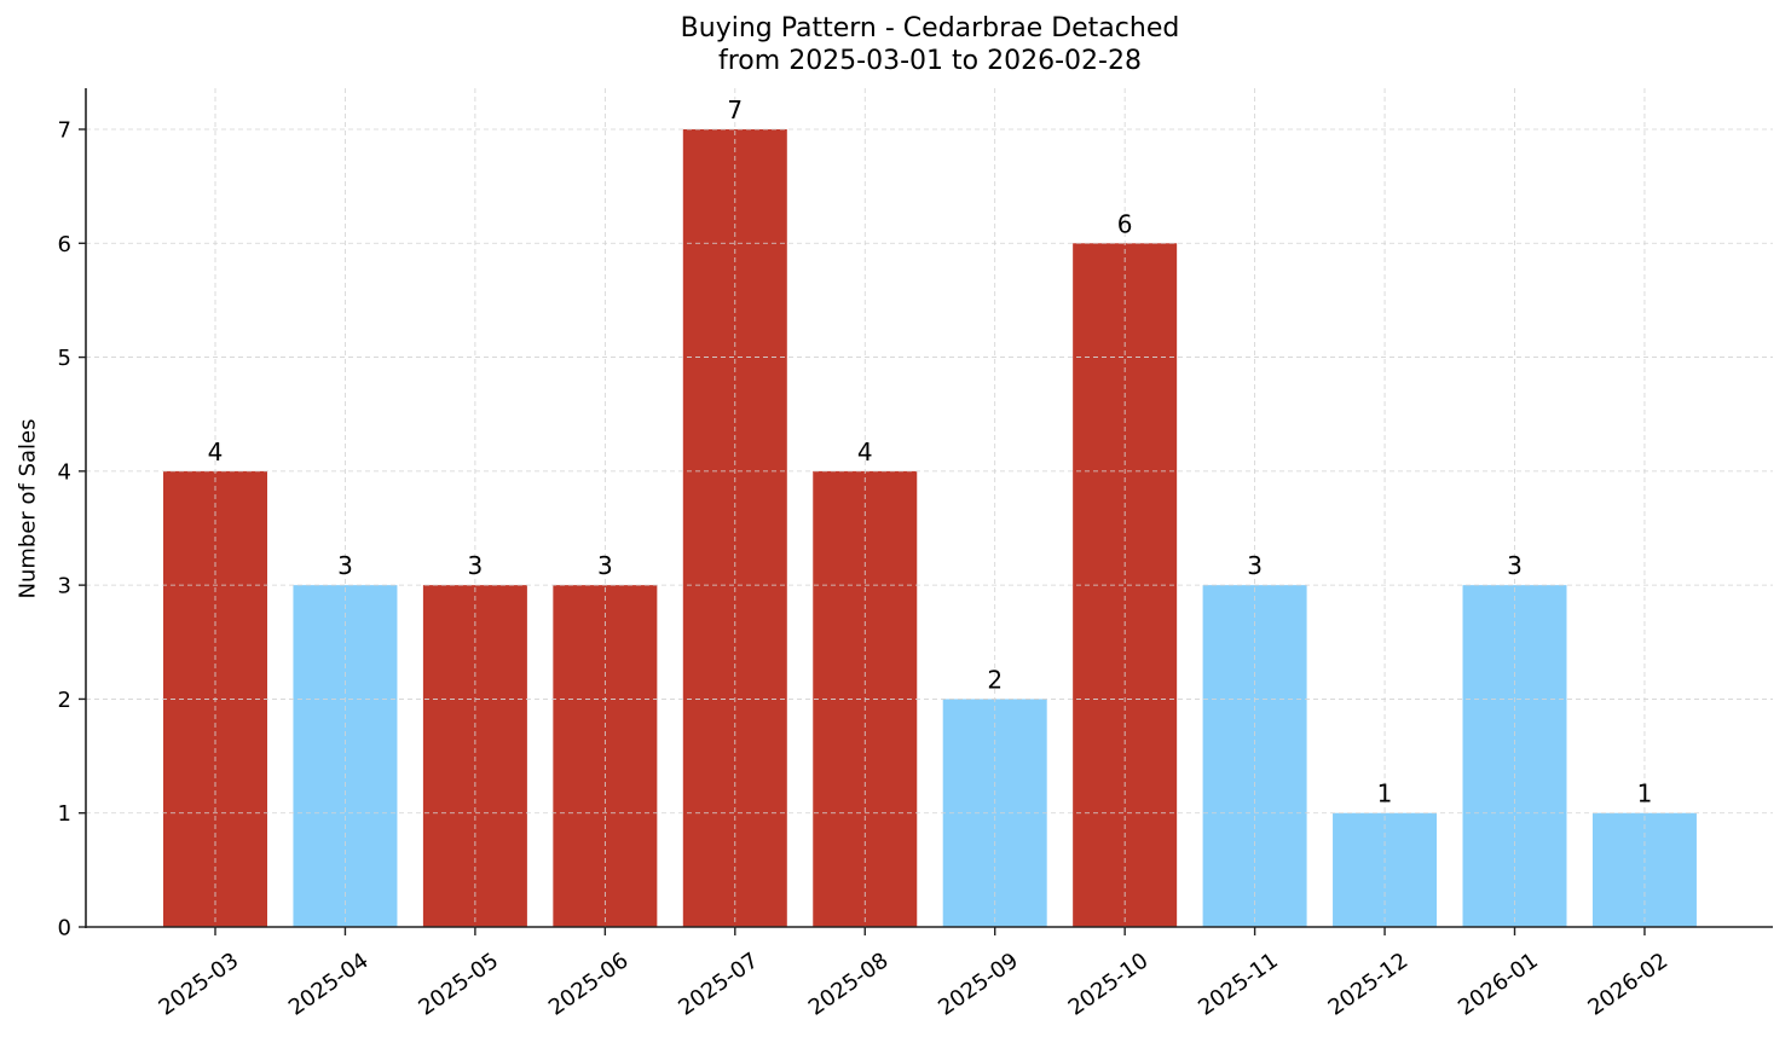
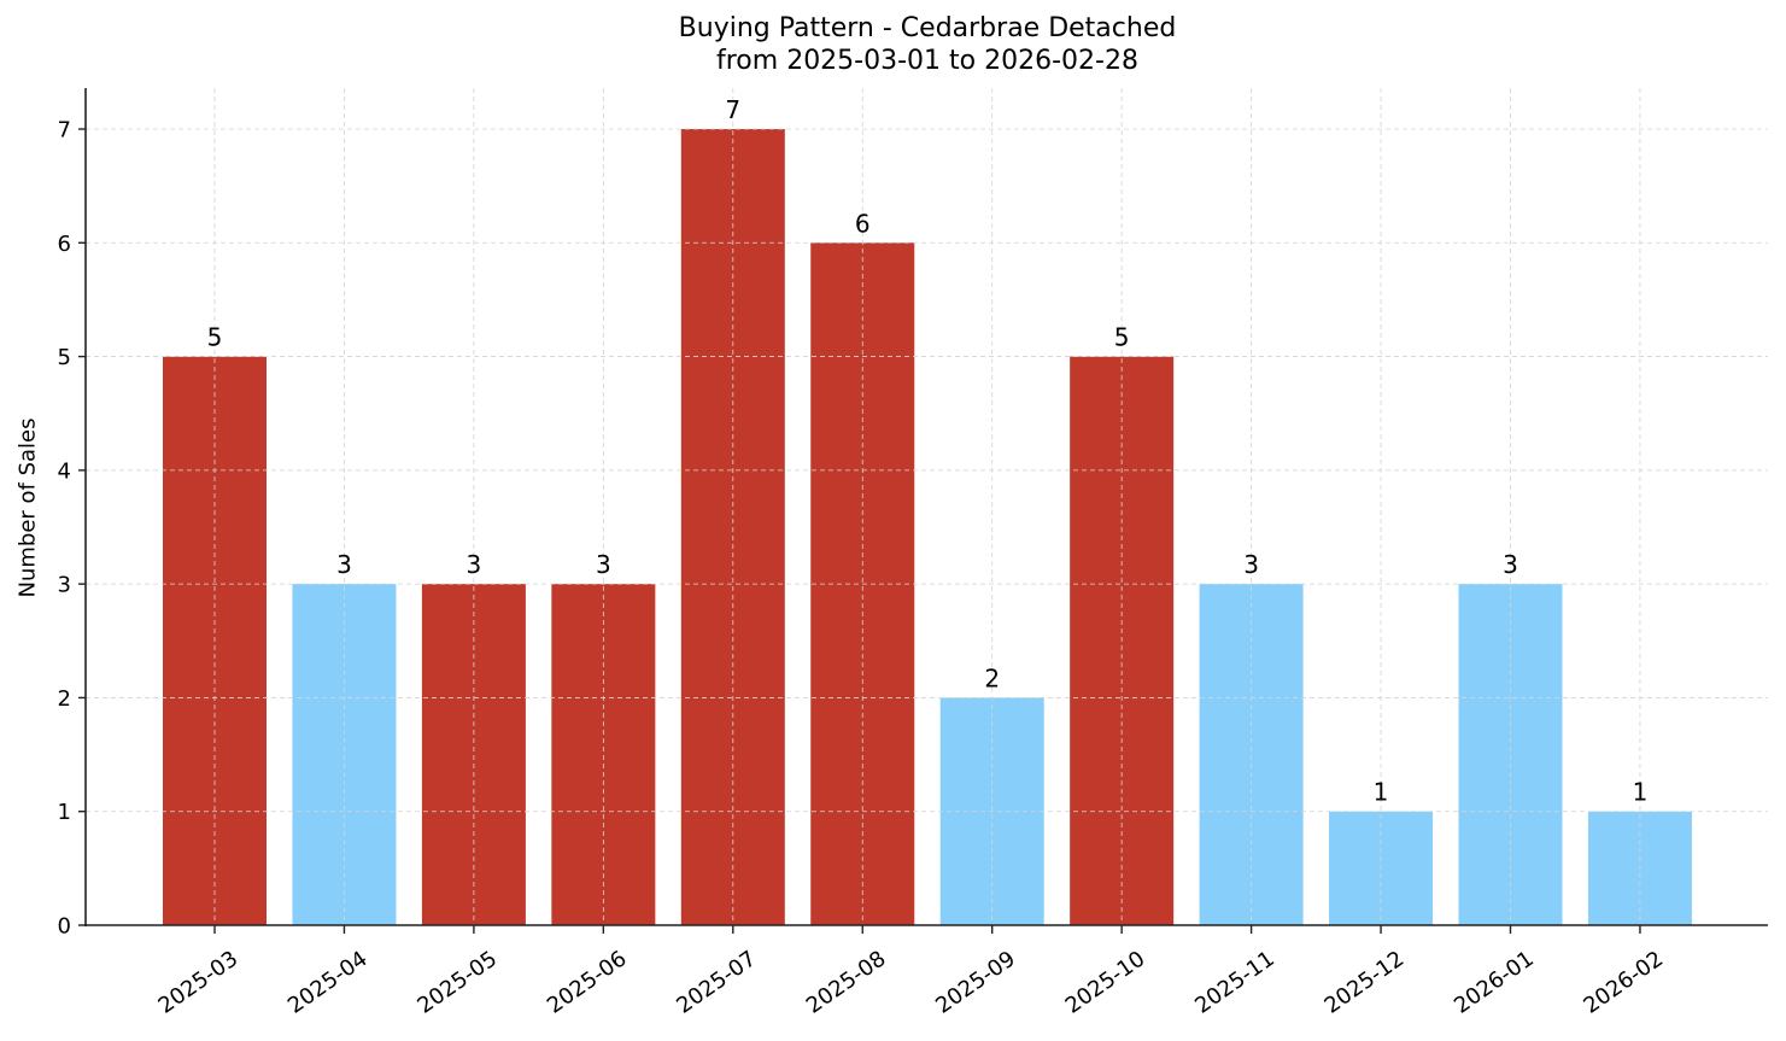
2025-03: 4 -> 5
2025-08: 4 -> 6
2025-10: 6 -> 5
